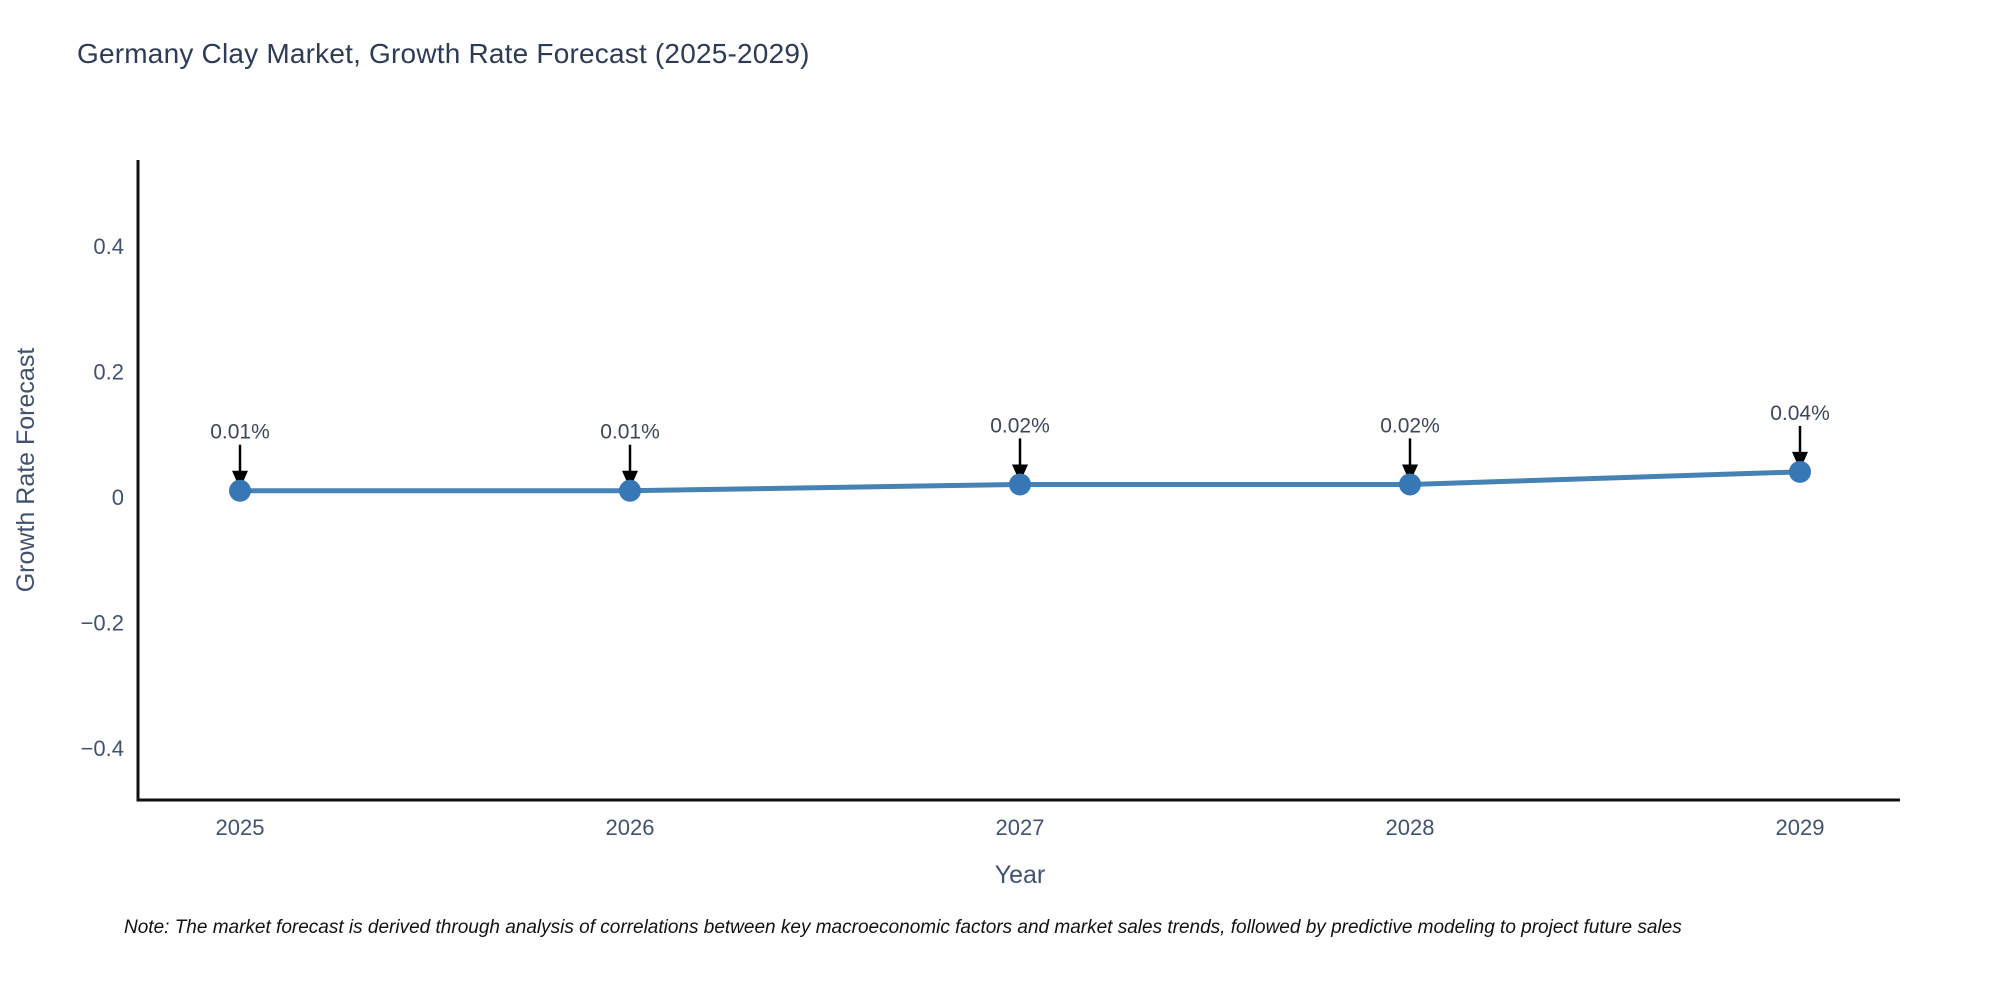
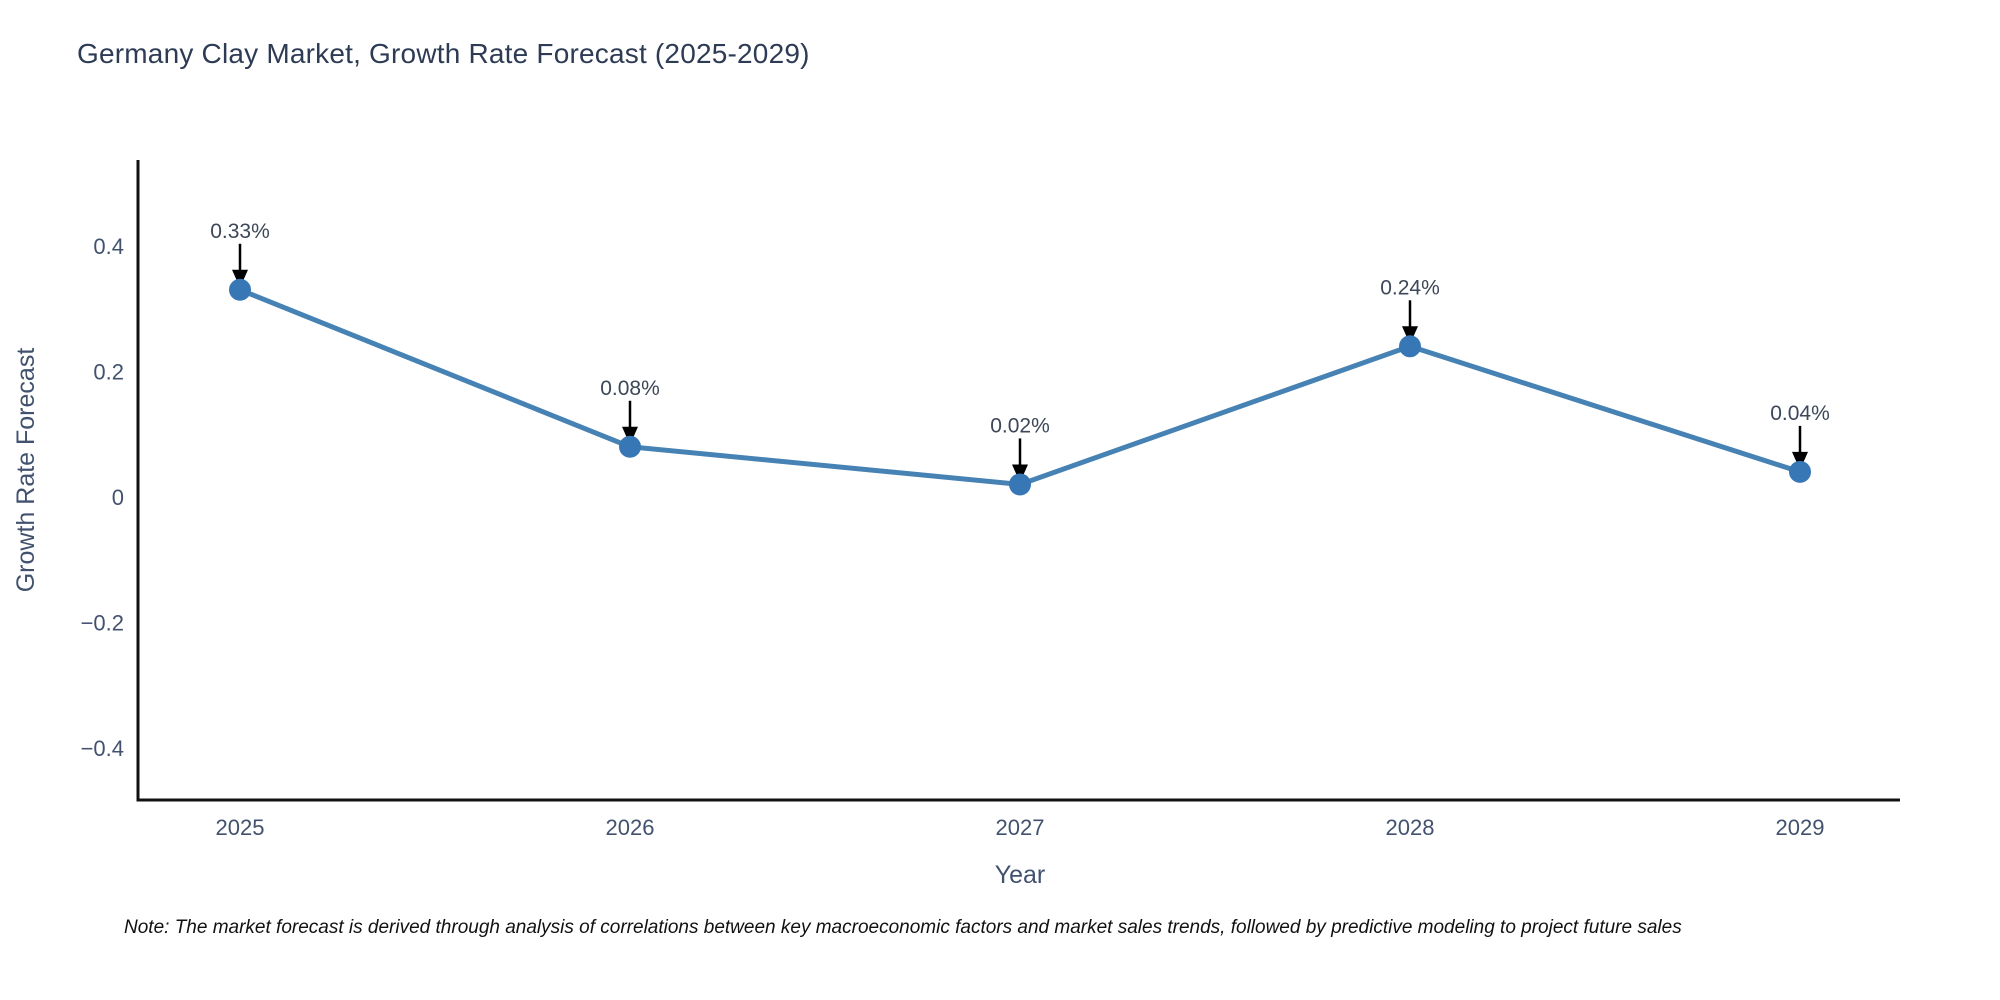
2025: 0.01% -> 0.33%
2026: 0.01% -> 0.08%
2028: 0.02% -> 0.24%
